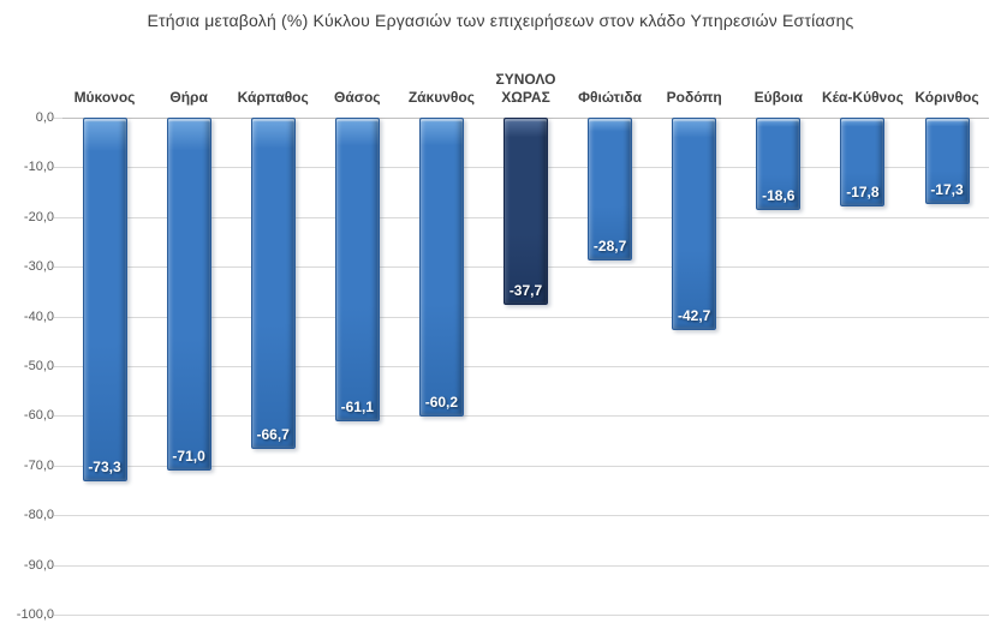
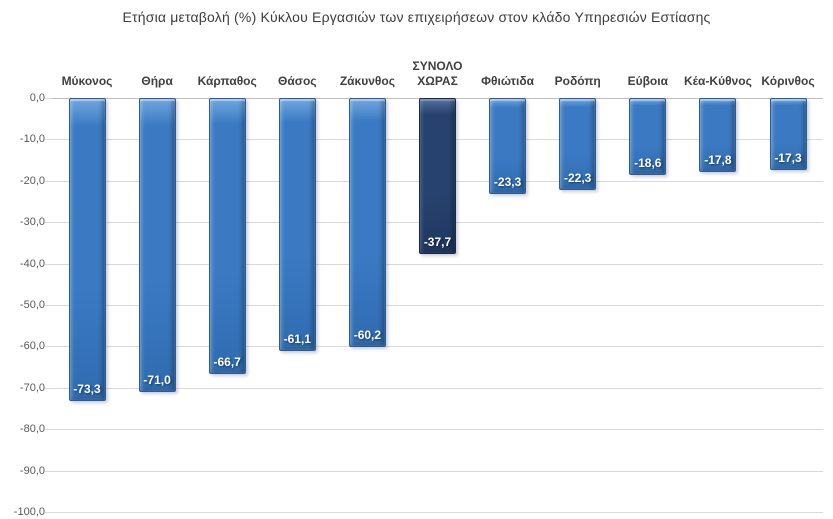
Φθιώτιδα: -28,7 -> -23,3
Ροδόπη: -42,7 -> -22,3
